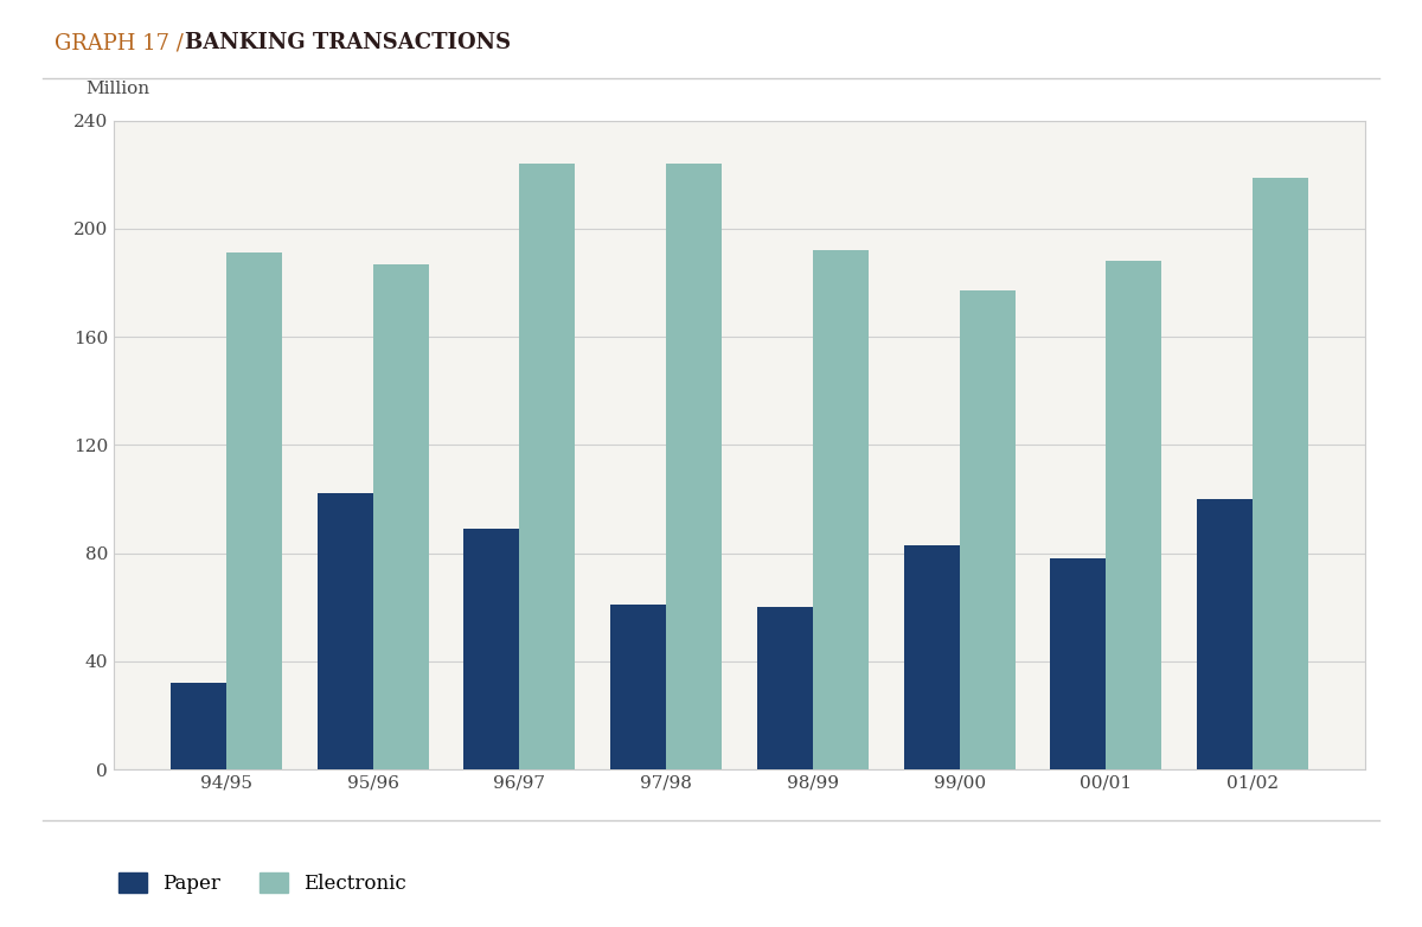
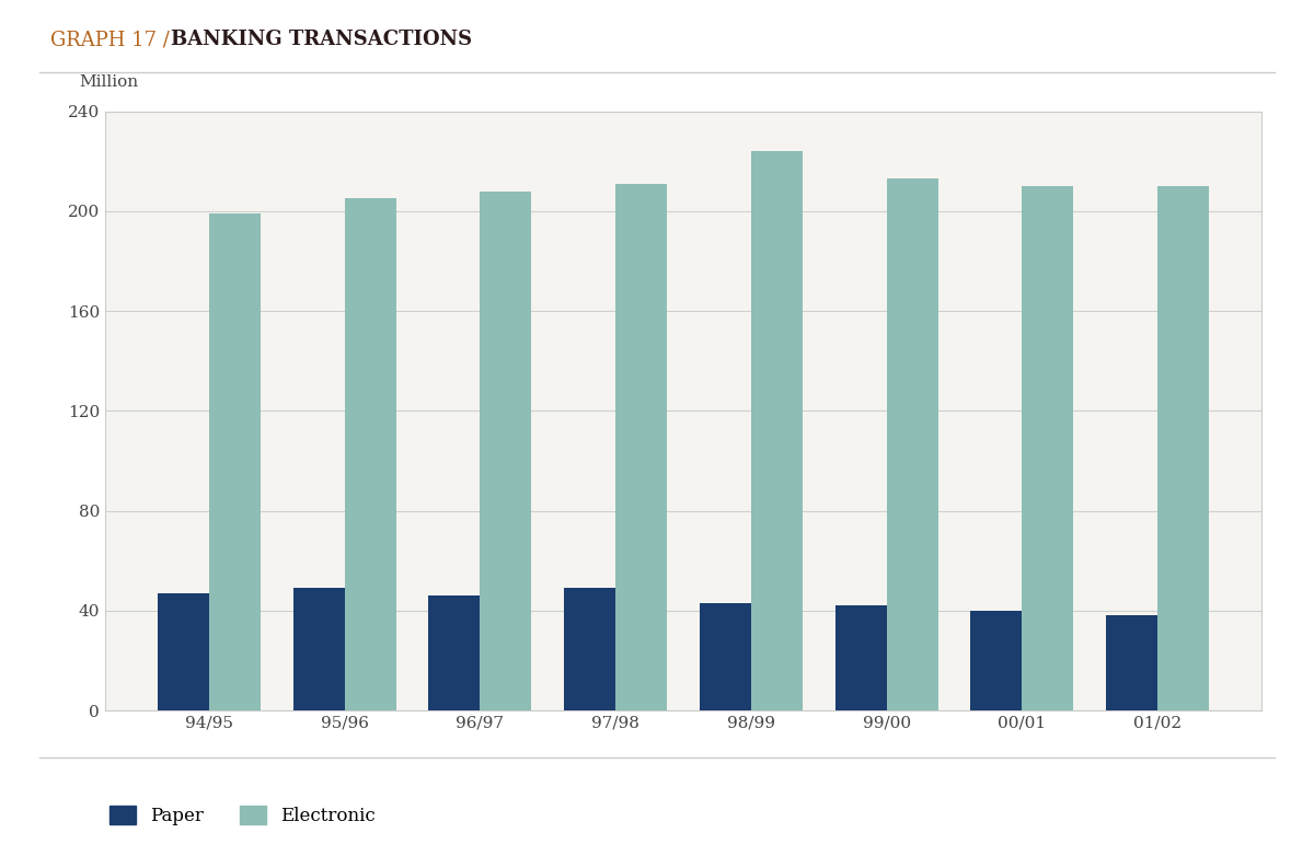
Paper/94/95: 32 -> 47
Electronic/94/95: 191 -> 199
Paper/95/96: 102 -> 49
Electronic/95/96: 187 -> 205
Paper/96/97: 89 -> 46
Electronic/96/97: 224 -> 208
Paper/97/98: 61 -> 49
Electronic/97/98: 224 -> 211
Paper/98/99: 60 -> 43
Electronic/98/99: 192 -> 224
Paper/99/00: 83 -> 42
Electronic/99/00: 177 -> 213
Paper/00/01: 78 -> 40
Electronic/00/01: 188 -> 210
Paper/01/02: 100 -> 38
Electronic/01/02: 219 -> 210
